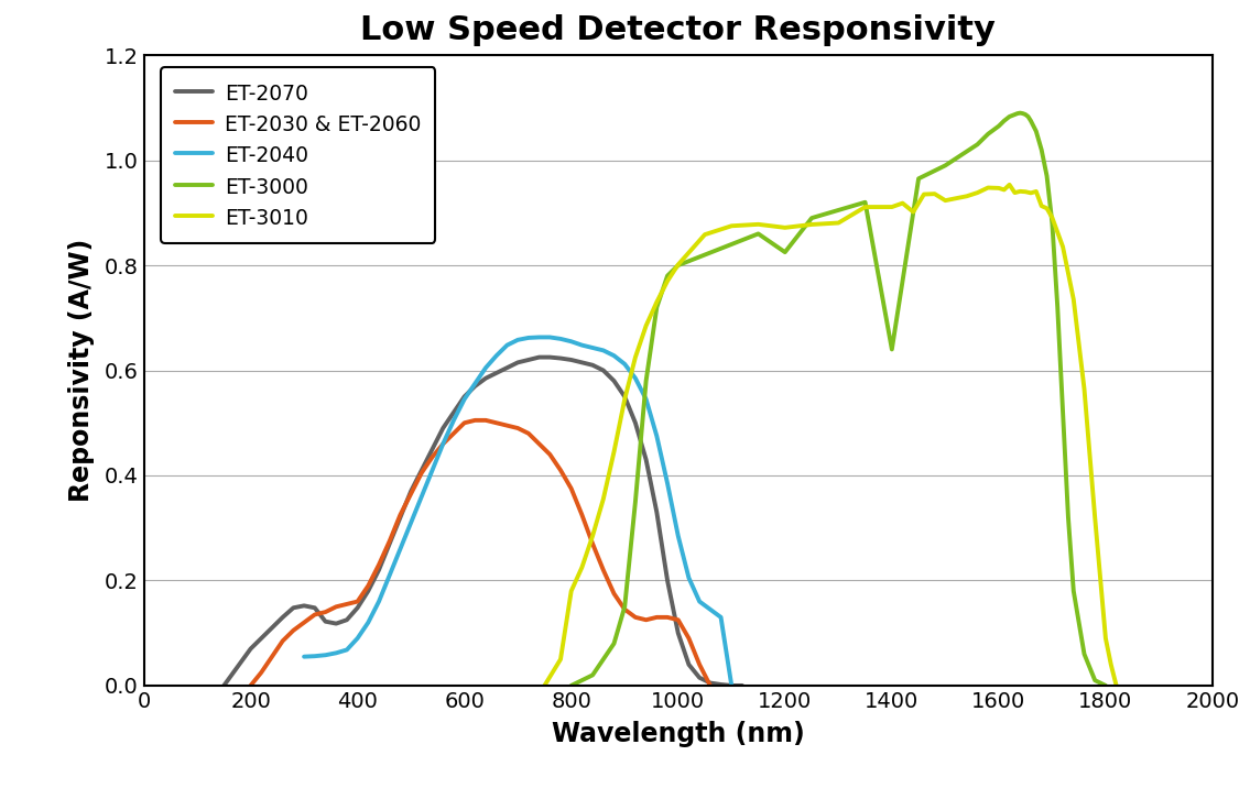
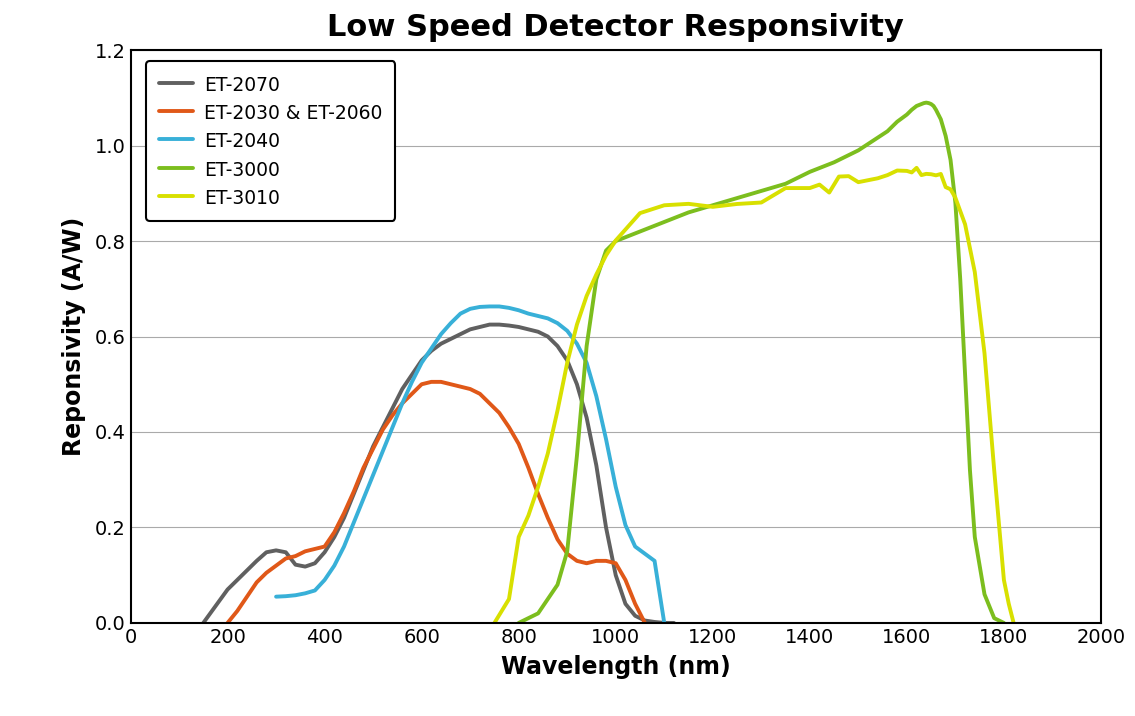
ET-3000/1200: 0.825 -> 0.875
ET-3000/1400: 0.640 -> 0.945
